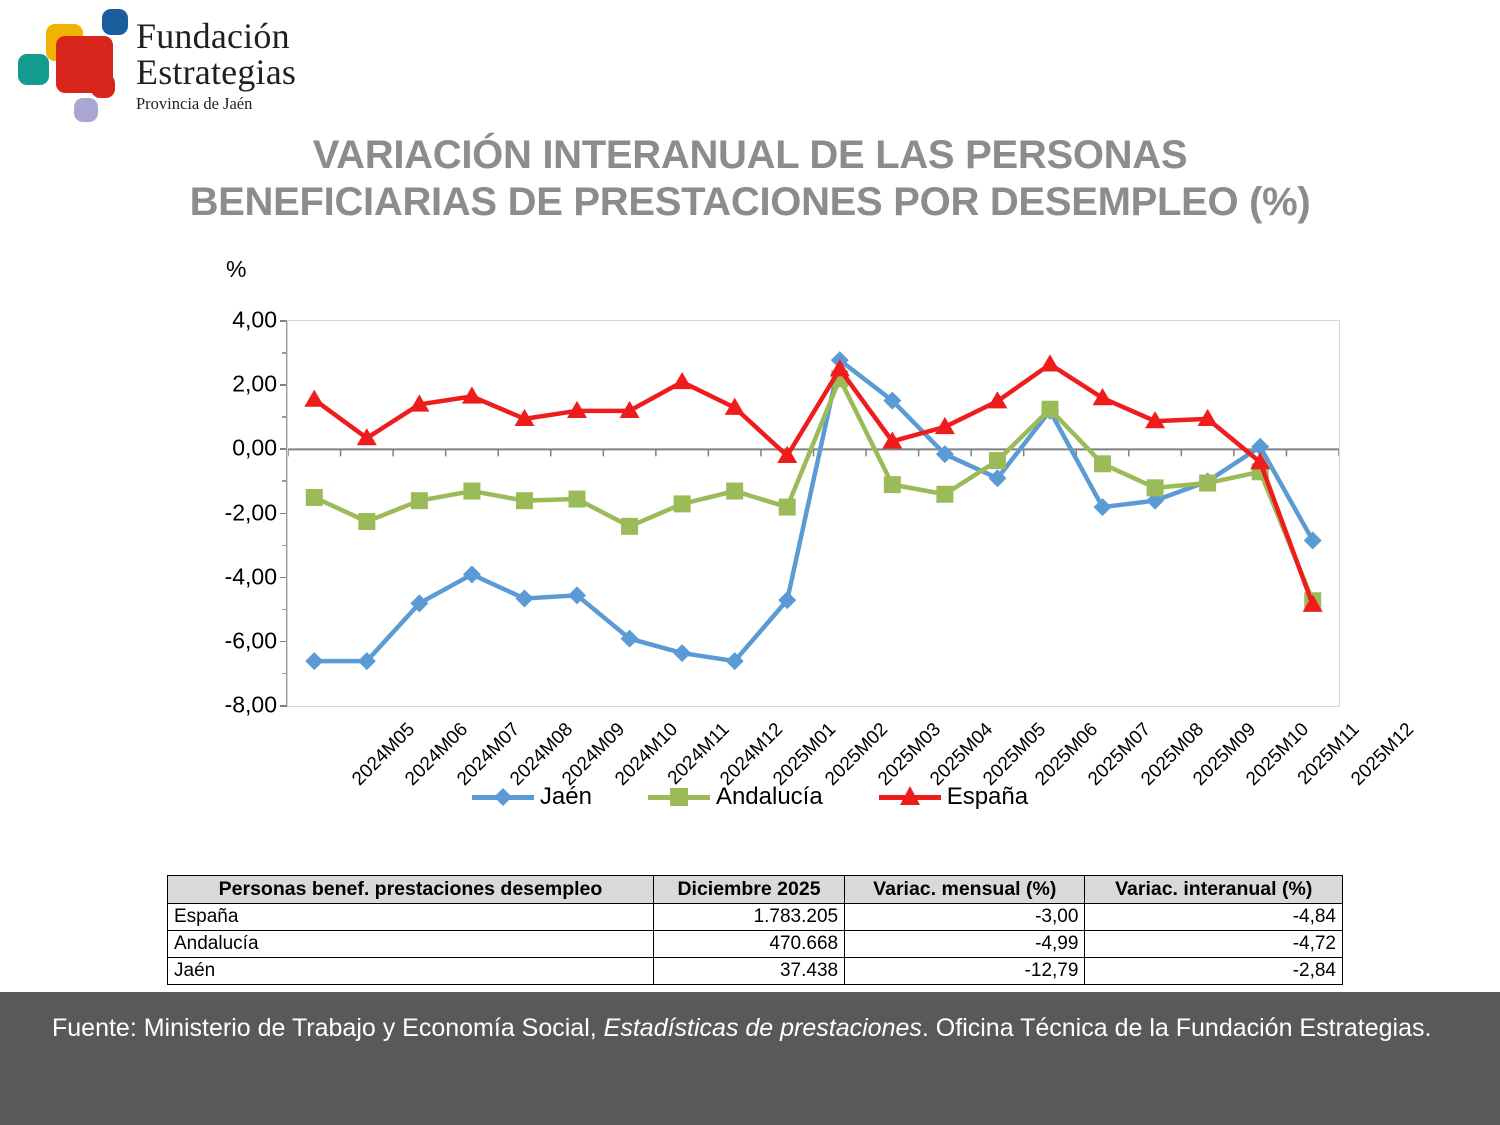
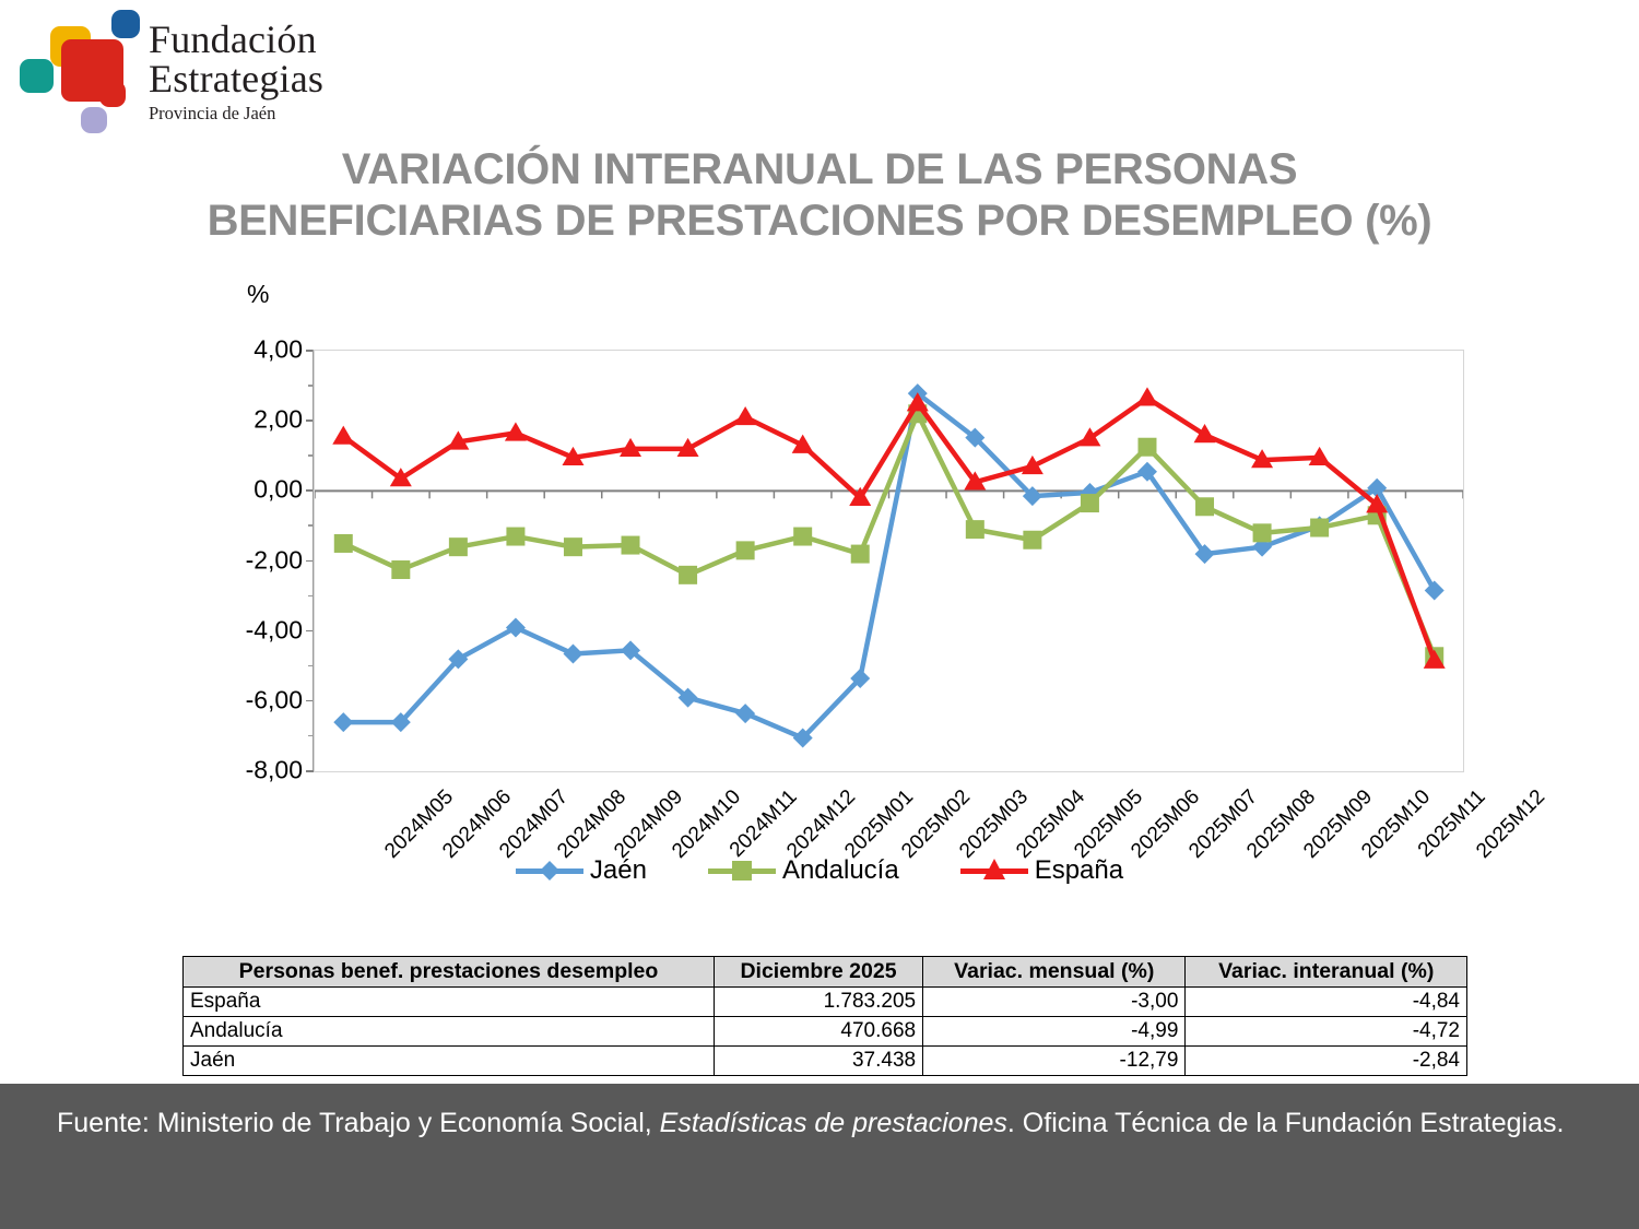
Jaén/2025M01: -6,6 -> -7,0
Jaén/2025M02: -4,7 -> -5,3
Jaén/2025M06: -0,9 -> -0,1
Jaén/2025M07: 1,2 -> 0,6
